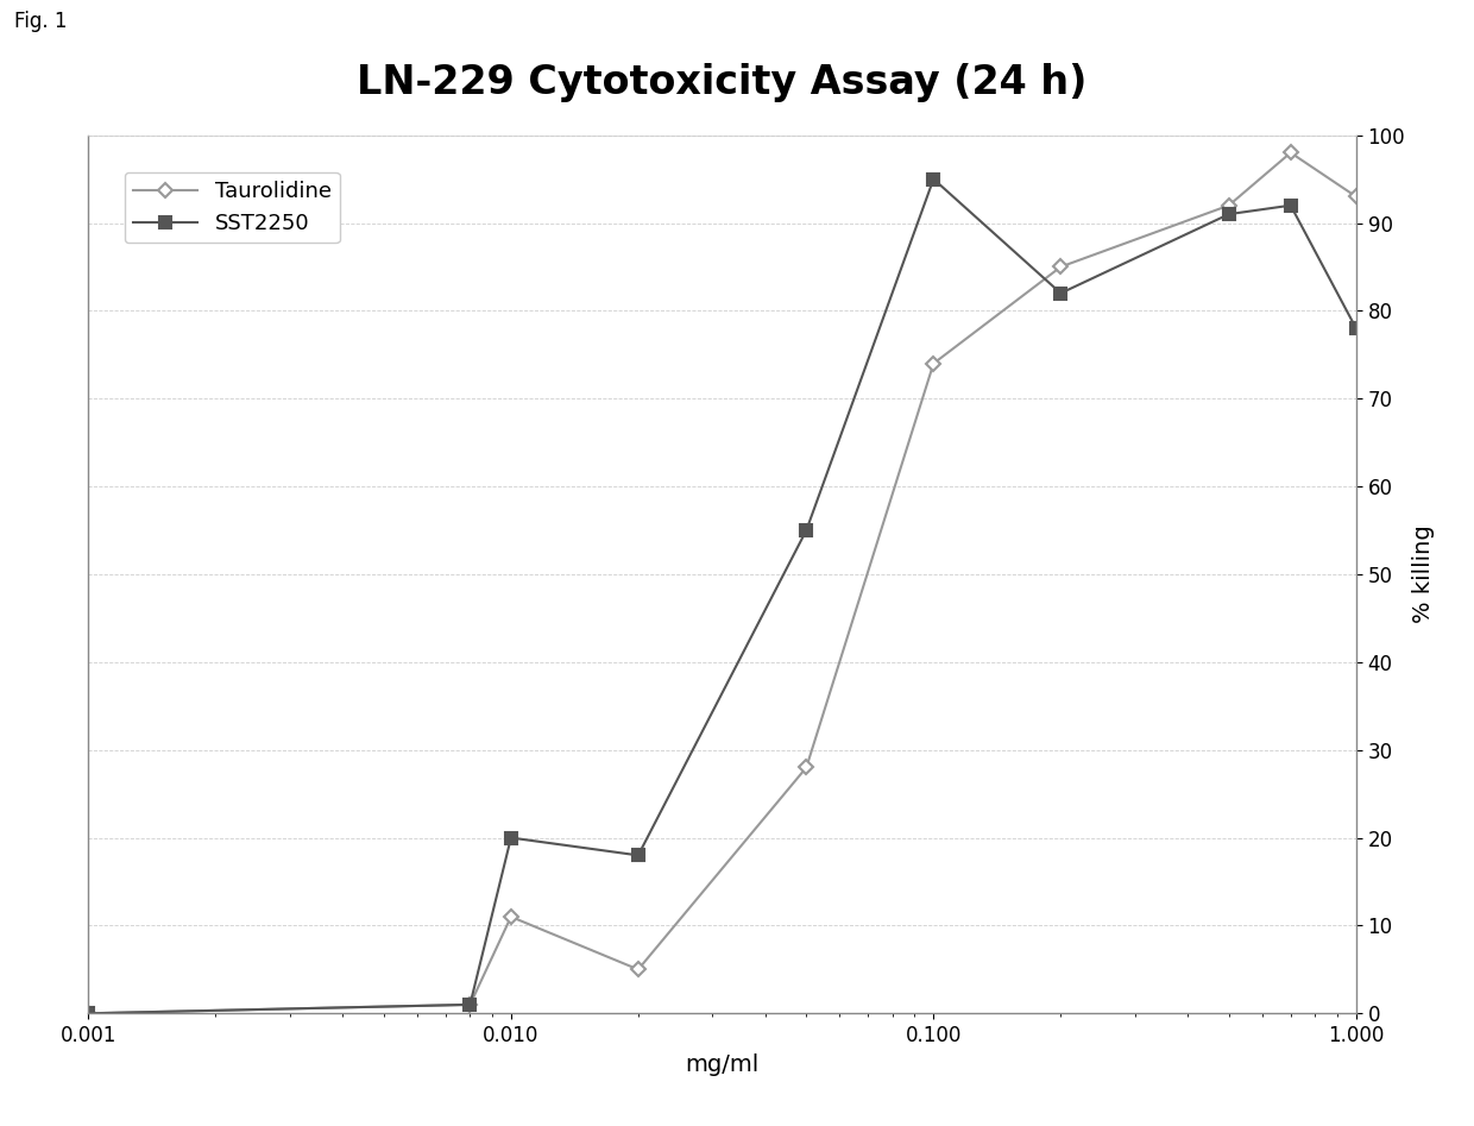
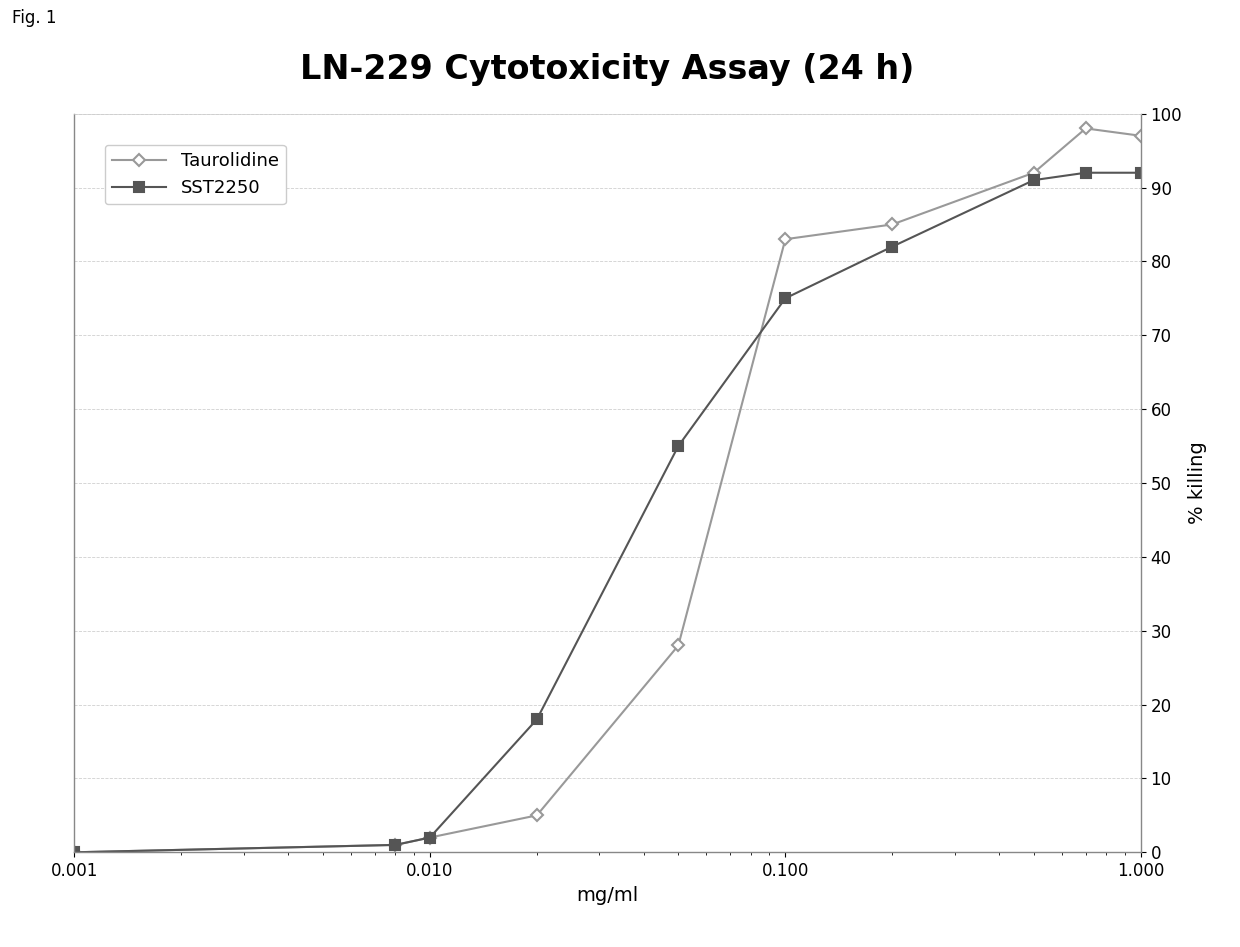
Taurolidine/0.010: 11 -> 2
SST2250/0.010: 20 -> 2
Taurolidine/0.100: 74 -> 83
SST2250/0.100: 95 -> 75
Taurolidine/1.000: 93 -> 97
SST2250/1.000: 78 -> 92
